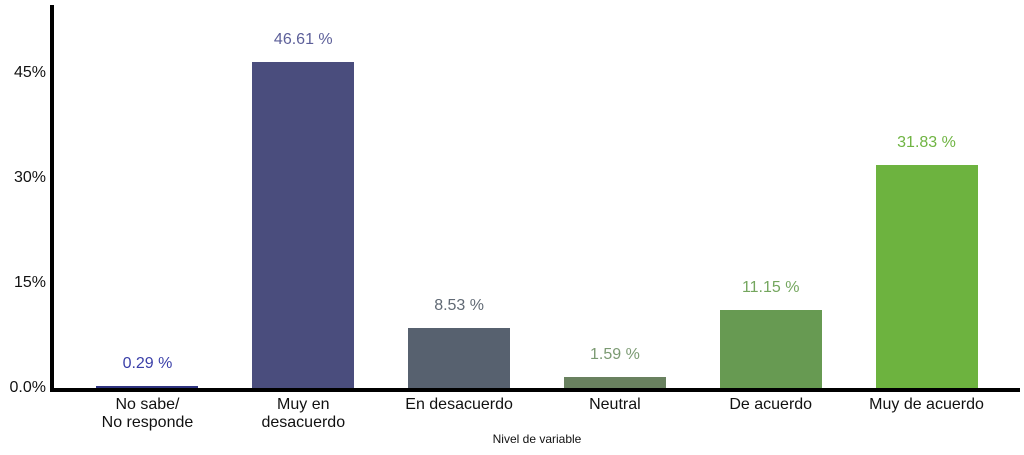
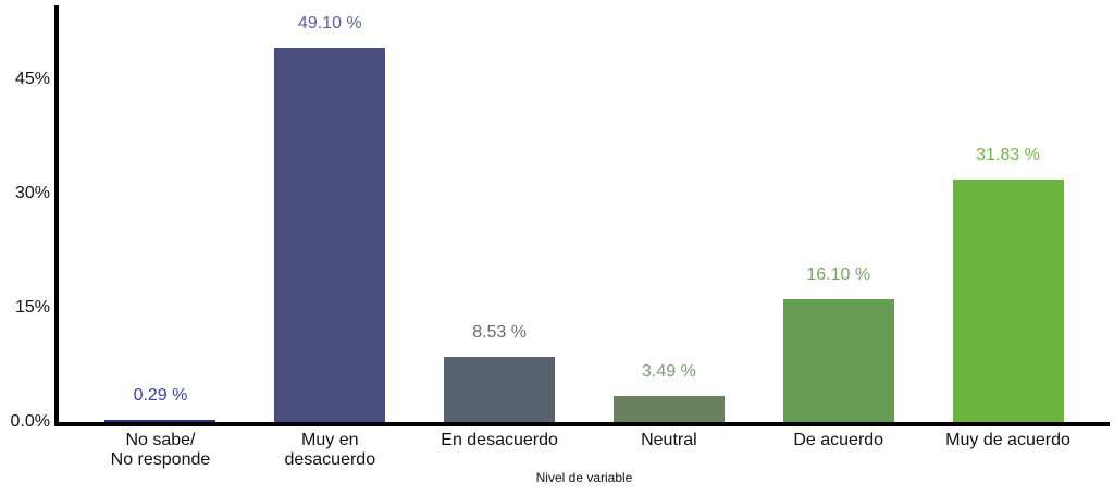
Muy en desacuerdo: 46.61 -> 49.10
Neutral: 1.59 -> 3.49
De acuerdo: 11.15 -> 16.10
